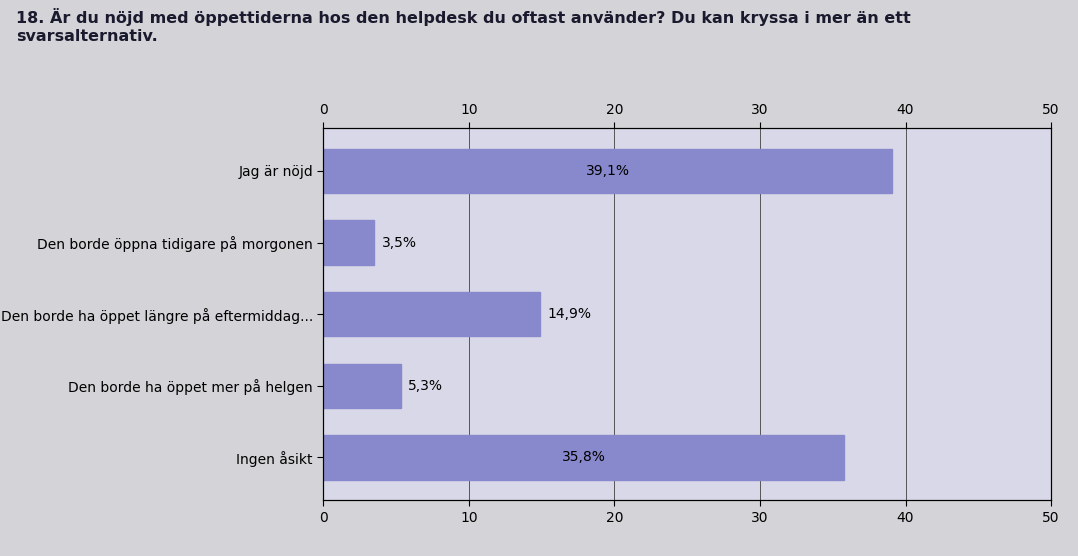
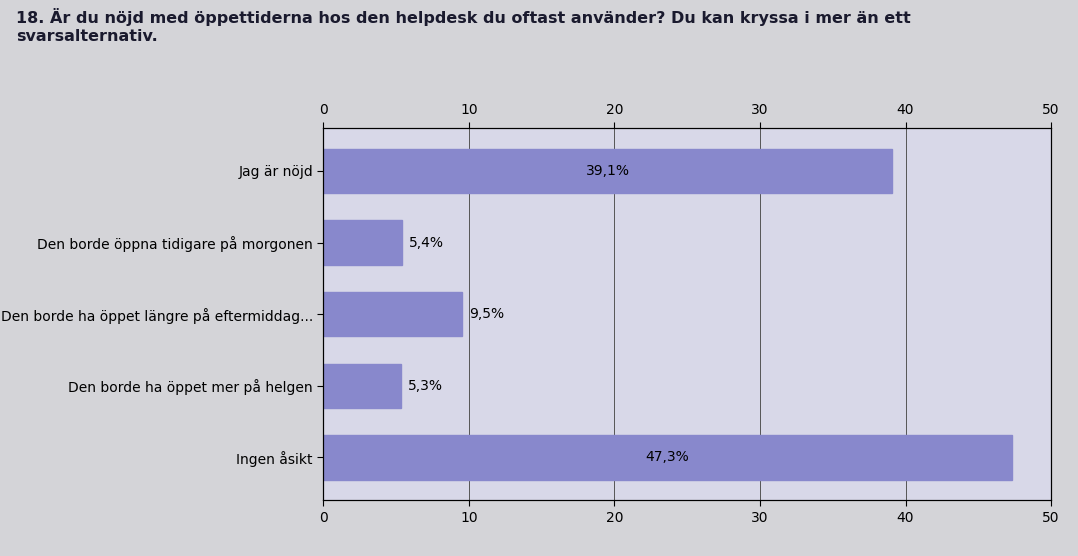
Den borde öppna tidigare på morgonen: 3,5% -> 5,4%
Den borde ha öppet längre på eftermiddag...: 14,9% -> 9,5%
Ingen åsikt: 35,8% -> 47,3%
